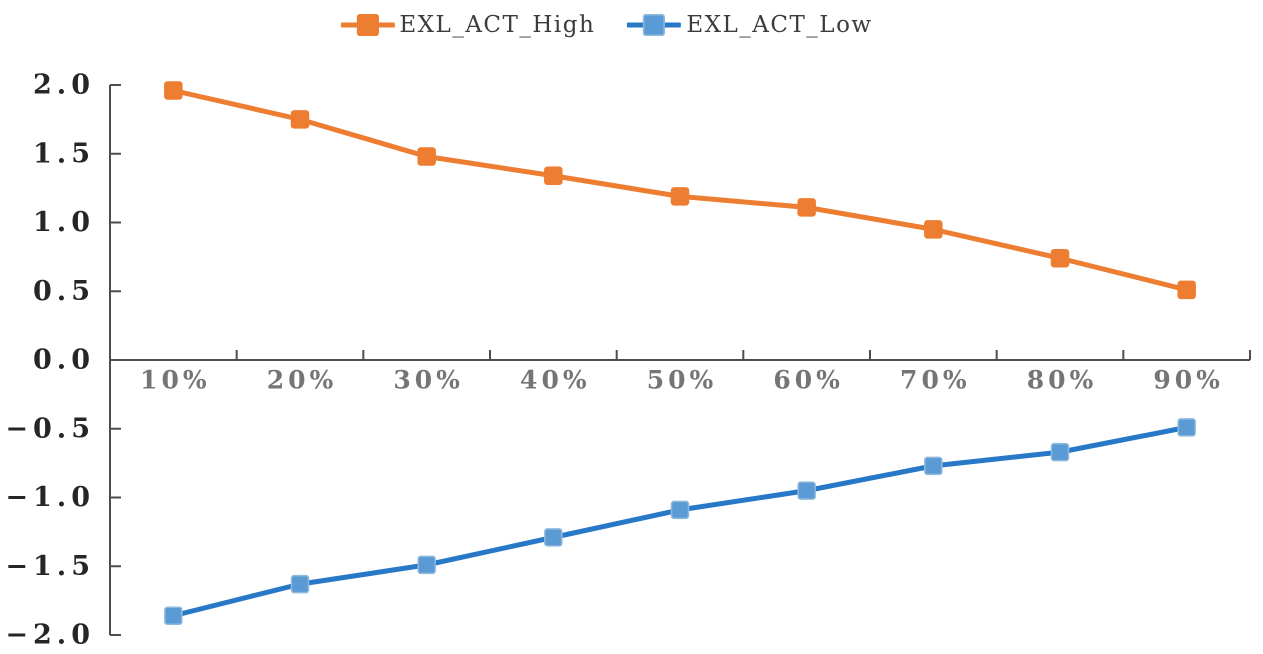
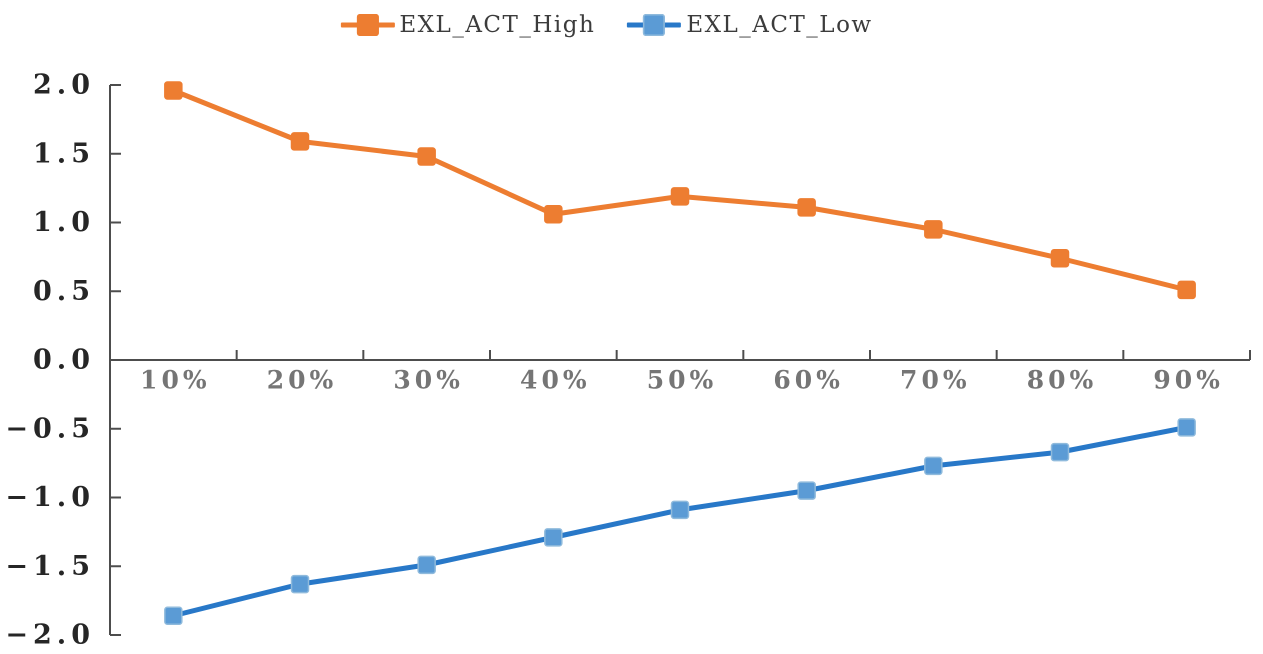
EXL_ACT_High/20%: 1.75 -> 1.59
EXL_ACT_High/40%: 1.34 -> 1.06
